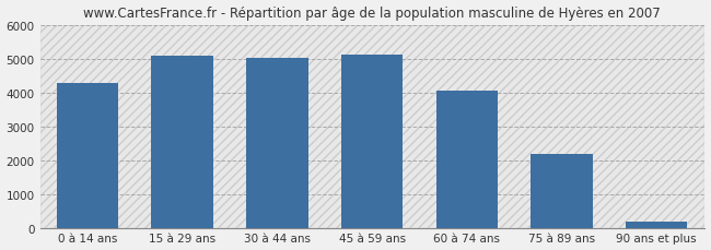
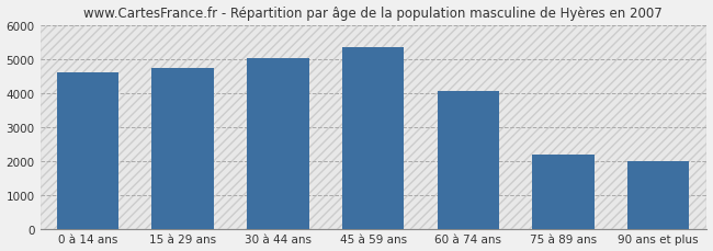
0 à 14 ans: 4280 -> 4600
15 à 29 ans: 5090 -> 4750
45 à 59 ans: 5120 -> 5350
90 ans et plus: 180 -> 2000
